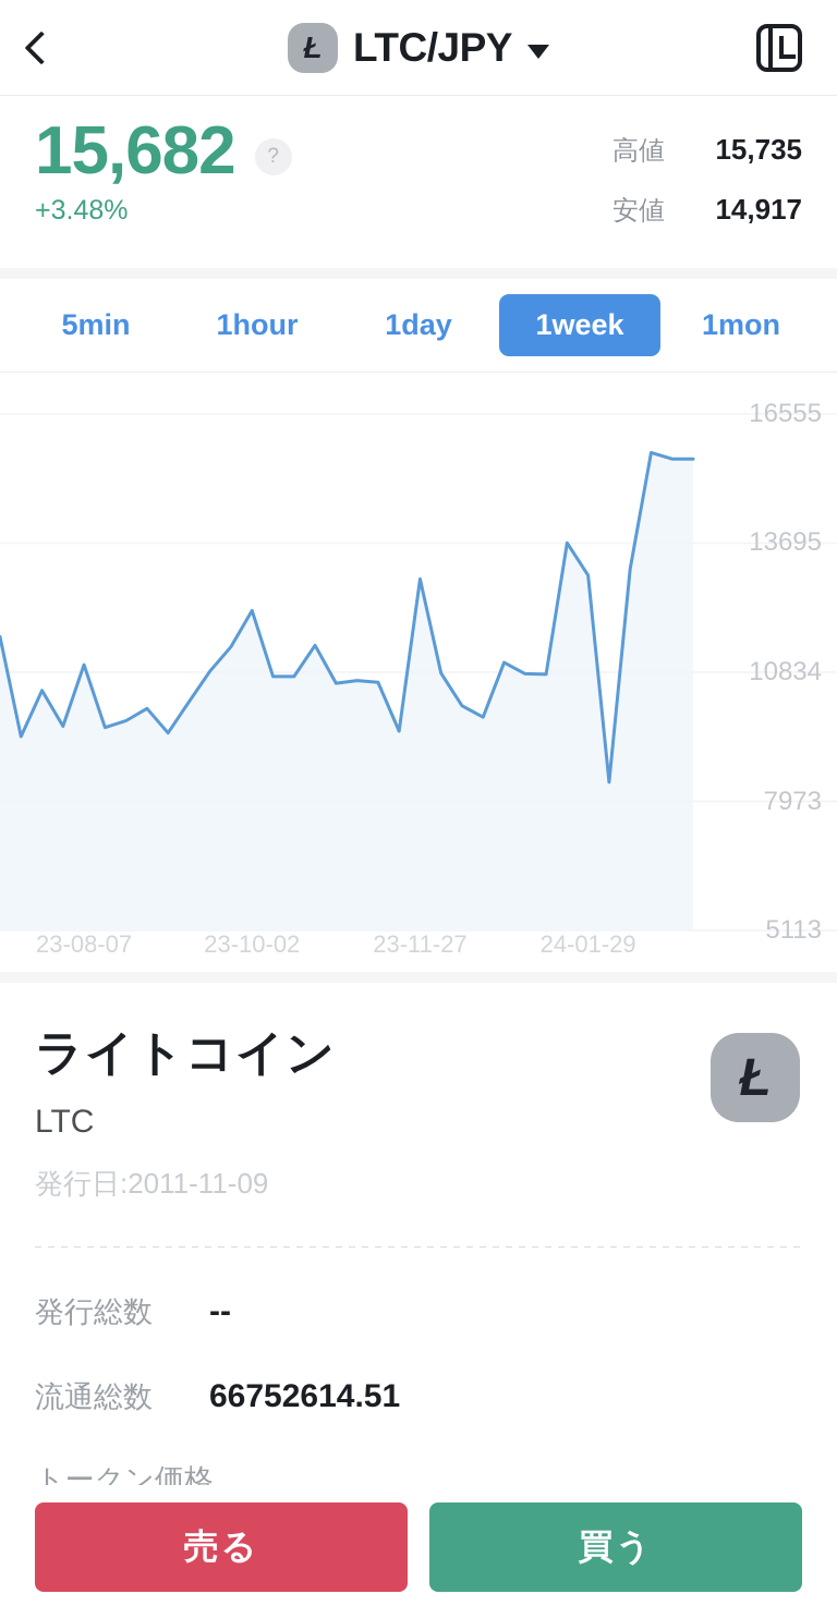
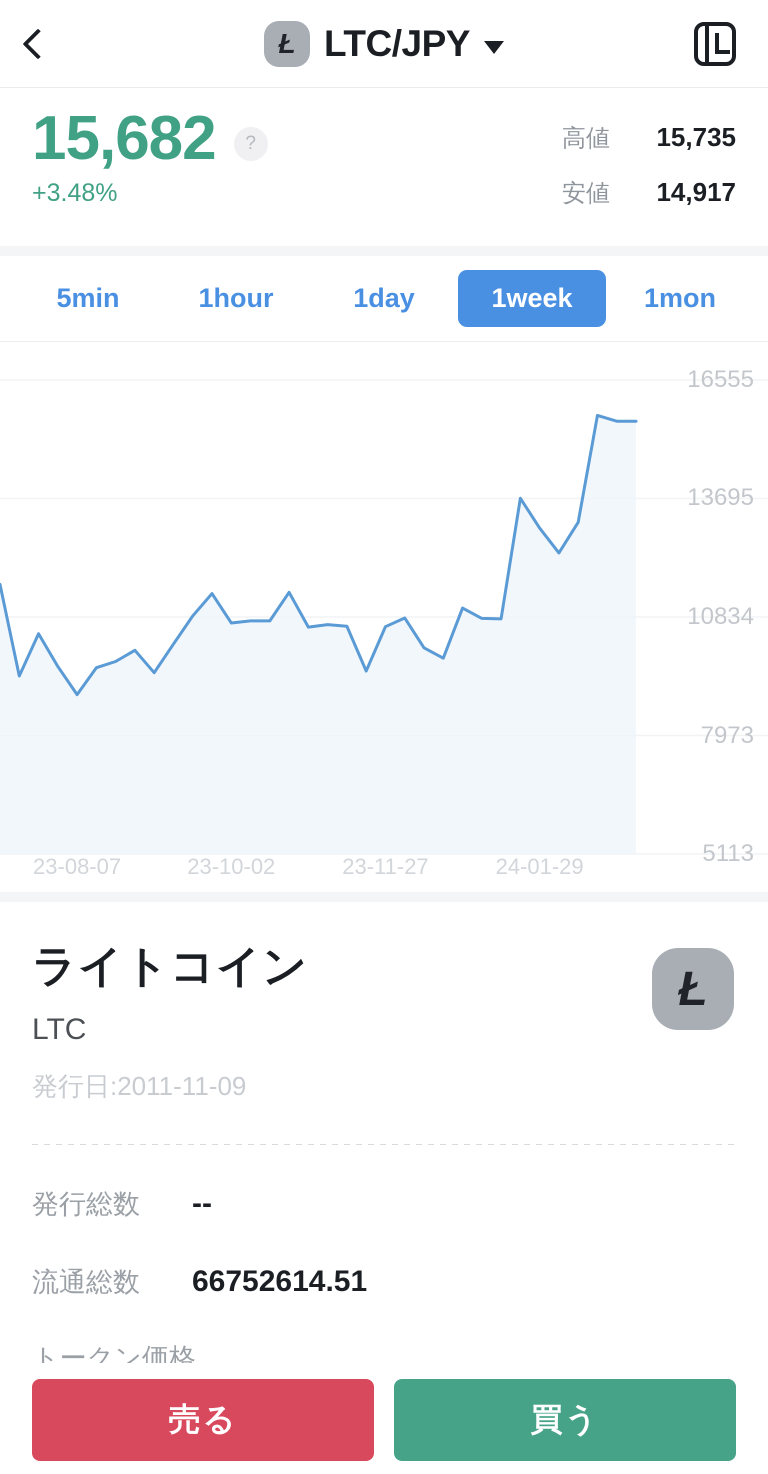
23-08-07: 11000 -> 9000
23-10-02: 12200 -> 10700
23-11-27: 12900 -> 10600
24-01-29: 8400 -> 12400
